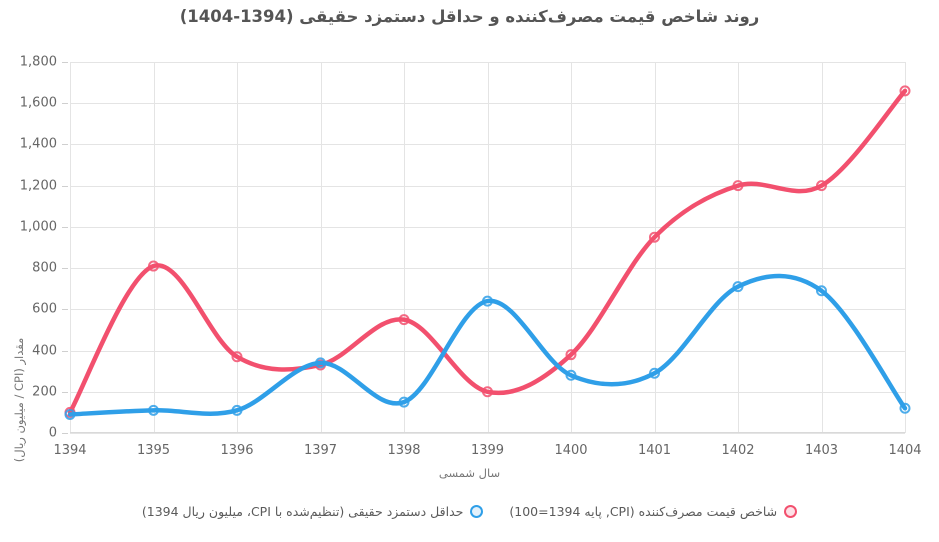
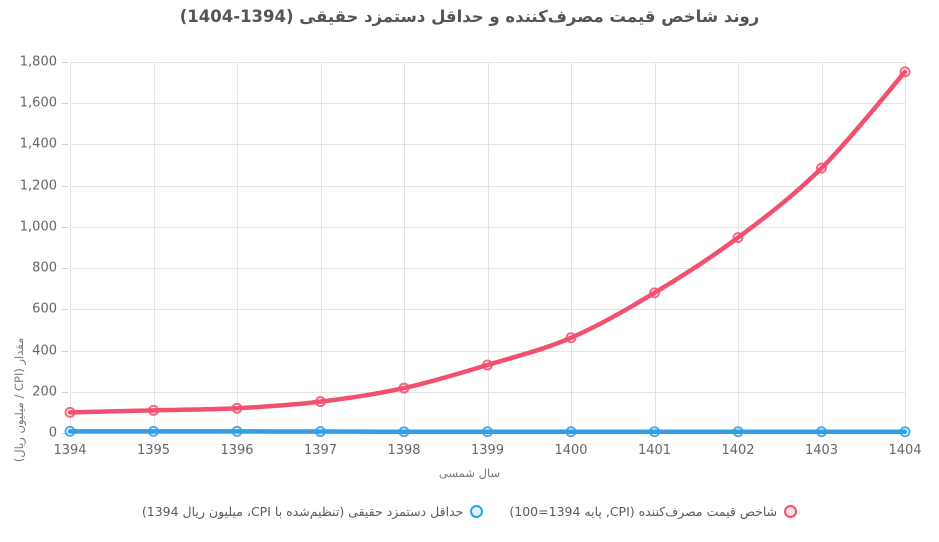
حداقل دستمزد حقیقی (تنظیم‌شده با CPI، میلیون ریال 1394)/1394: 90 -> 10
شاخص قیمت مصرف‌کننده (CPI, پایه 1394=100)/1395: 810 -> 110
حداقل دستمزد حقیقی (تنظیم‌شده با CPI، میلیون ریال 1394)/1395: 110 -> 10
شاخص قیمت مصرف‌کننده (CPI, پایه 1394=100)/1396: 370 -> 120
حداقل دستمزد حقیقی (تنظیم‌شده با CPI، میلیون ریال 1394)/1396: 110 -> 10
شاخص قیمت مصرف‌کننده (CPI, پایه 1394=100)/1397: 330 -> 150
حداقل دستمزد حقیقی (تنظیم‌شده با CPI، میلیون ریال 1394)/1397: 340 -> 10
شاخص قیمت مصرف‌کننده (CPI, پایه 1394=100)/1398: 550 -> 220
حداقل دستمزد حقیقی (تنظیم‌شده با CPI، میلیون ریال 1394)/1398: 150 -> 10
شاخص قیمت مصرف‌کننده (CPI, پایه 1394=100)/1399: 200 -> 330
حداقل دستمزد حقیقی (تنظیم‌شده با CPI، میلیون ریال 1394)/1399: 640 -> 10
شاخص قیمت مصرف‌کننده (CPI, پایه 1394=100)/1400: 380 -> 460
حداقل دستمزد حقیقی (تنظیم‌شده با CPI، میلیون ریال 1394)/1400: 280 -> 10
شاخص قیمت مصرف‌کننده (CPI, پایه 1394=100)/1401: 950 -> 680
حداقل دستمزد حقیقی (تنظیم‌شده با CPI، میلیون ریال 1394)/1401: 290 -> 10
شاخص قیمت مصرف‌کننده (CPI, پایه 1394=100)/1402: 1200 -> 950
حداقل دستمزد حقیقی (تنظیم‌شده با CPI، میلیون ریال 1394)/1402: 710 -> 10
شاخص قیمت مصرف‌کننده (CPI, پایه 1394=100)/1403: 1200 -> 1280
حداقل دستمزد حقیقی (تنظیم‌شده با CPI، میلیون ریال 1394)/1403: 690 -> 10
شاخص قیمت مصرف‌کننده (CPI, پایه 1394=100)/1404: 1660 -> 1750
حداقل دستمزد حقیقی (تنظیم‌شده با CPI، میلیون ریال 1394)/1404: 120 -> 10
